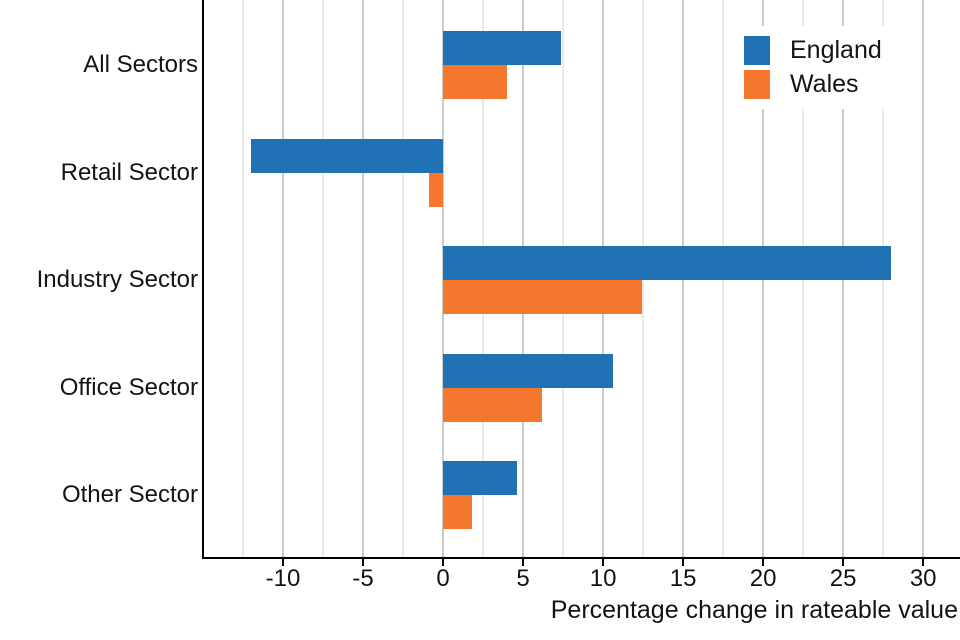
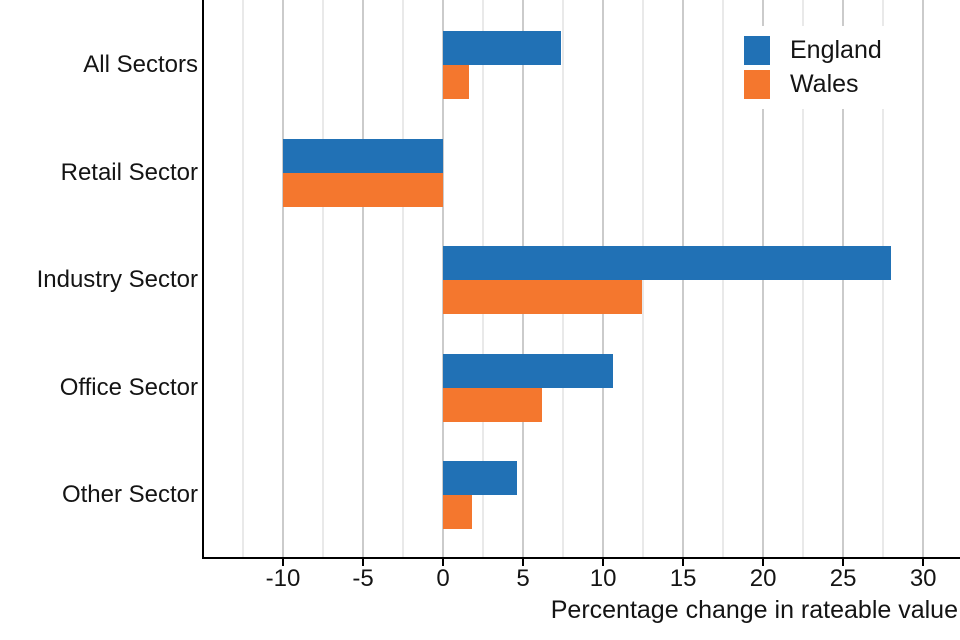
Wales/All Sectors: 4.0 -> 1.6
England/Retail Sector: -12.0 -> -10.0
Wales/Retail Sector: -0.9 -> -10.0
